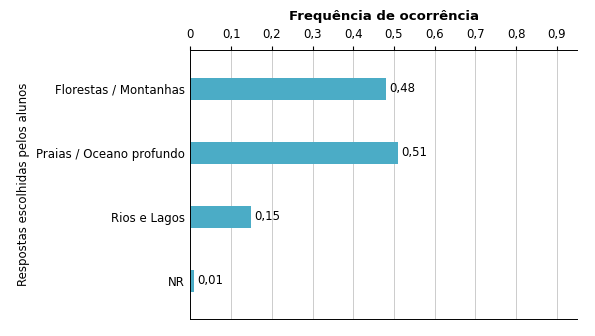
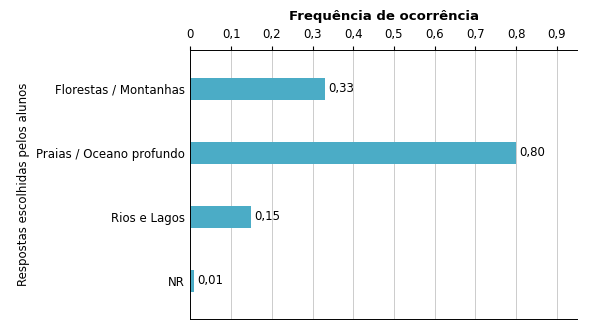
Florestas / Montanhas: 0,48 -> 0,33
Praias / Oceano profundo: 0,51 -> 0,80
